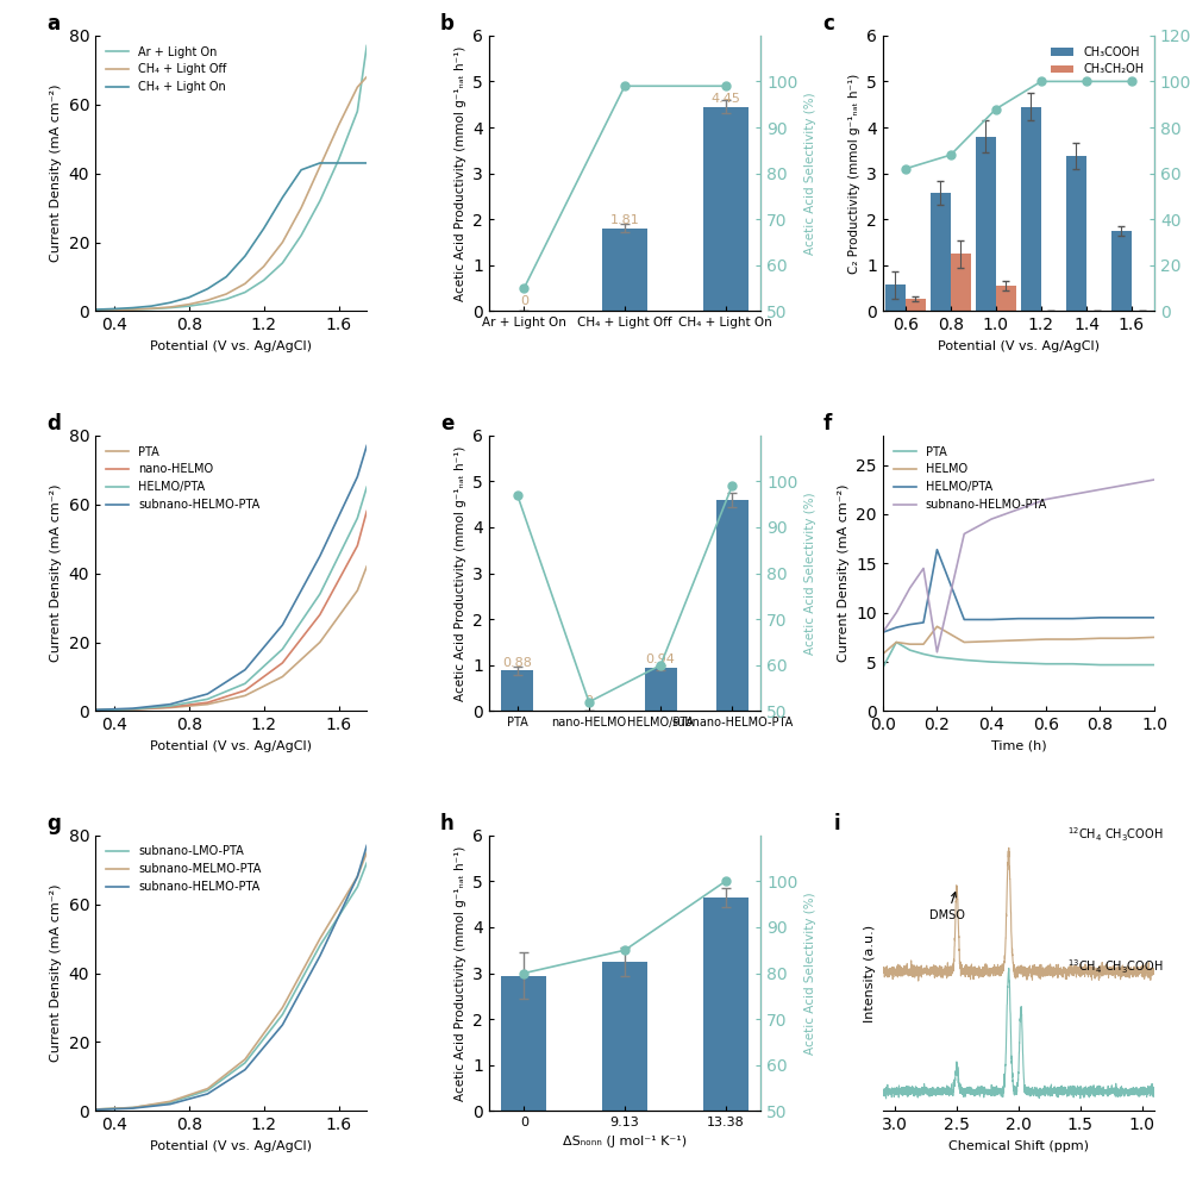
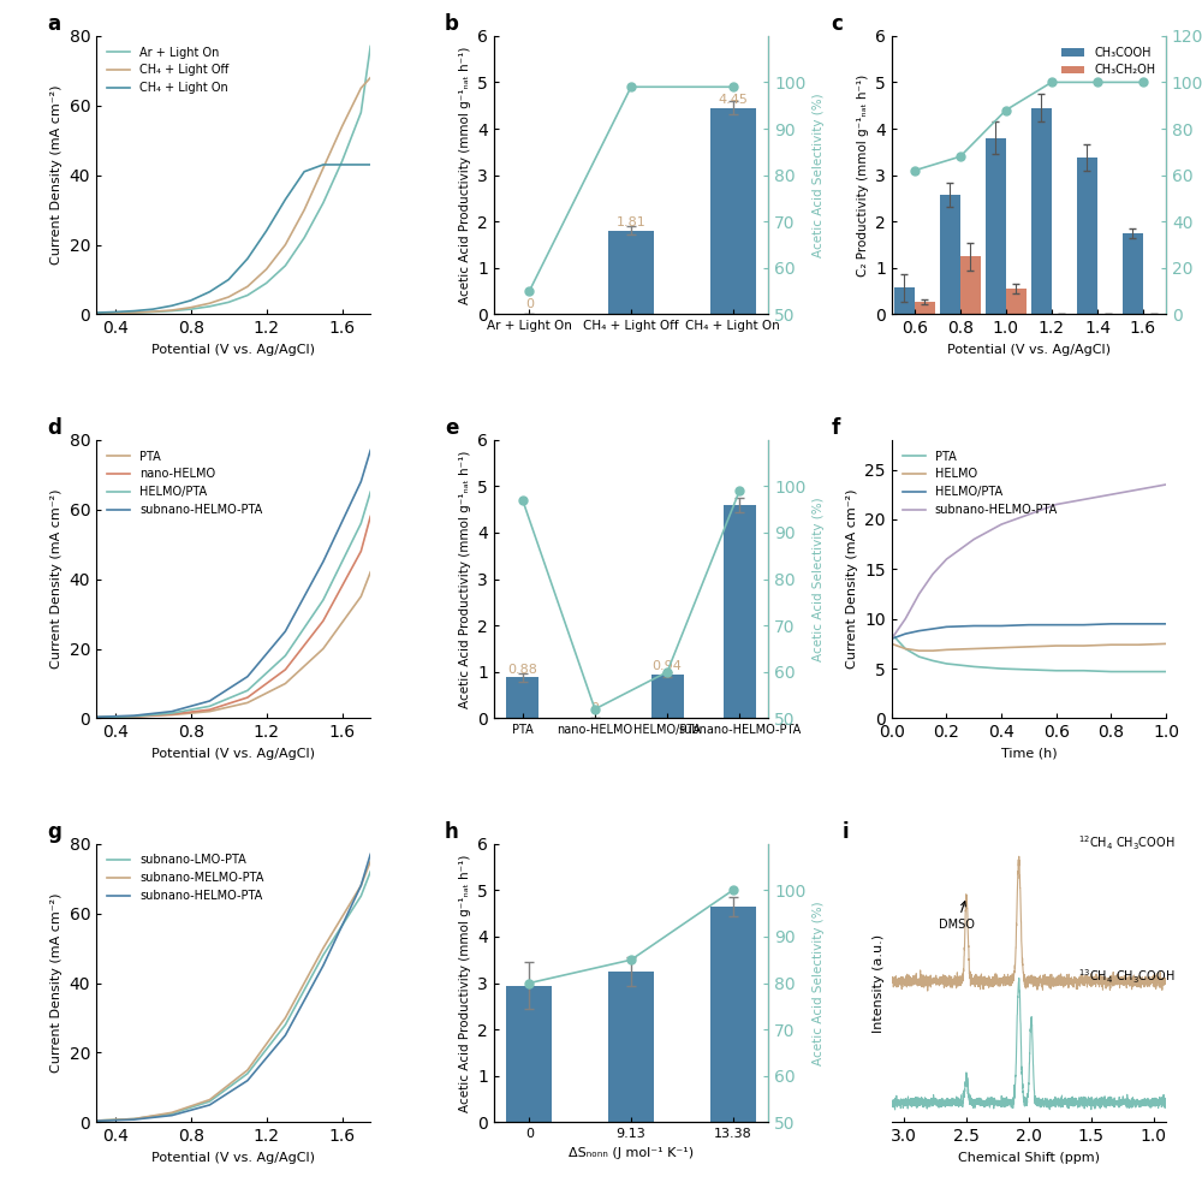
PTA/0.0: 4.4 -> 8.5
HELMO/0.0: 5.8 -> 7.5
HELMO/0.2: 8.6 -> 6.9
HELMO/PTA/0.2: 16.4 -> 9.2
subnano-HELMO-PTA/0.2: 6.0 -> 16.0
